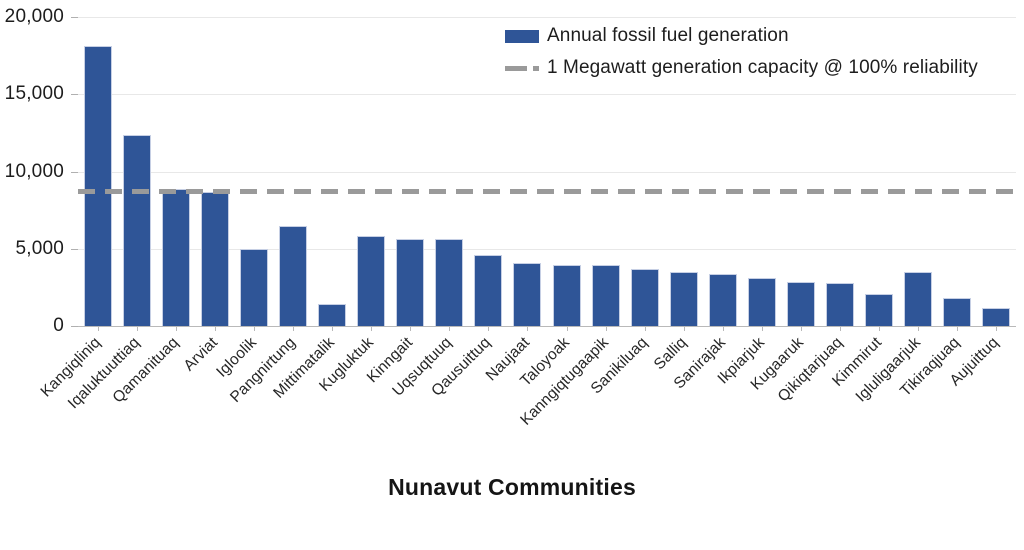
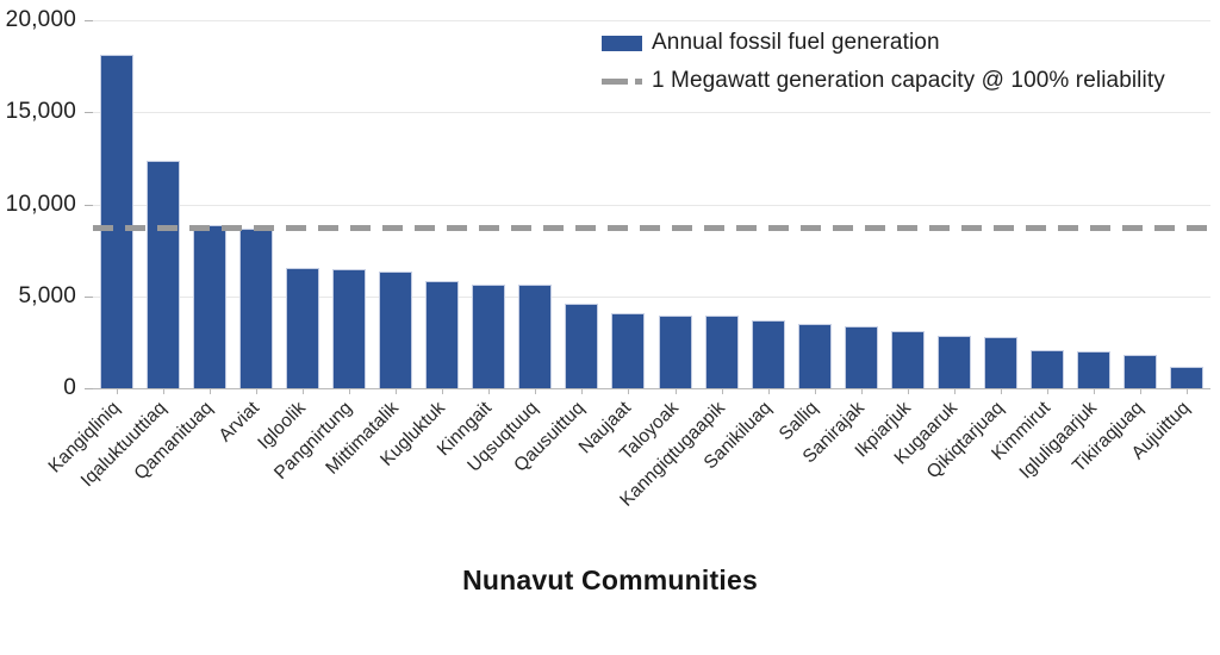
Igloolik: 5000 -> 6600
Mittimatalik: 1400 -> 6300
Igluligaarjuk: 3500 -> 2000
